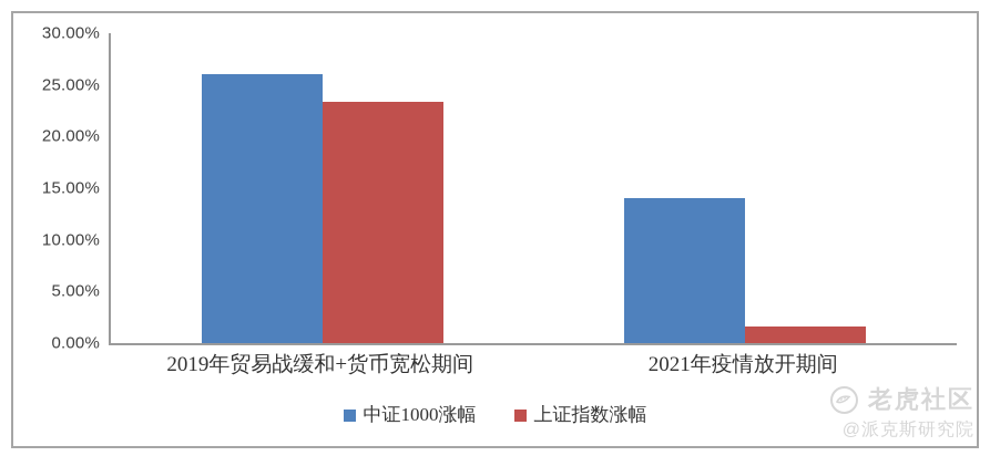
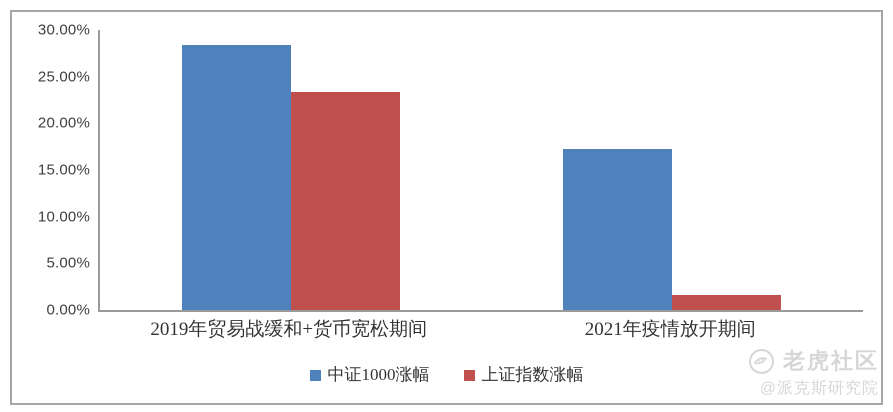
中证1000涨幅/2019年贸易战缓和+货币宽松期间: 26% -> 28%
中证1000涨幅/2021年疫情放开期间: 14% -> 17%
